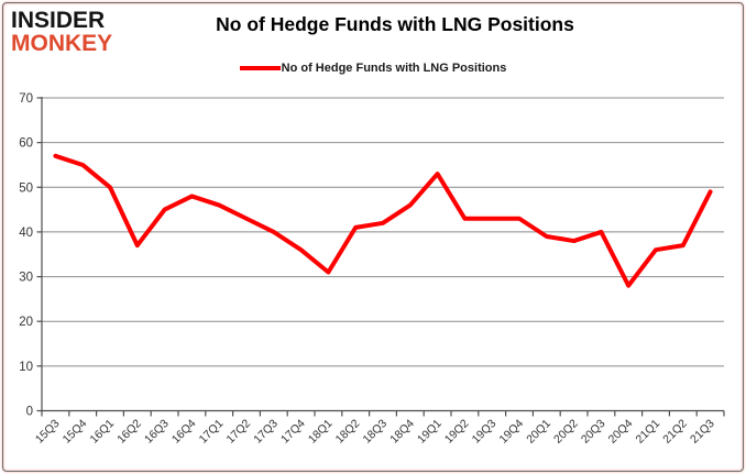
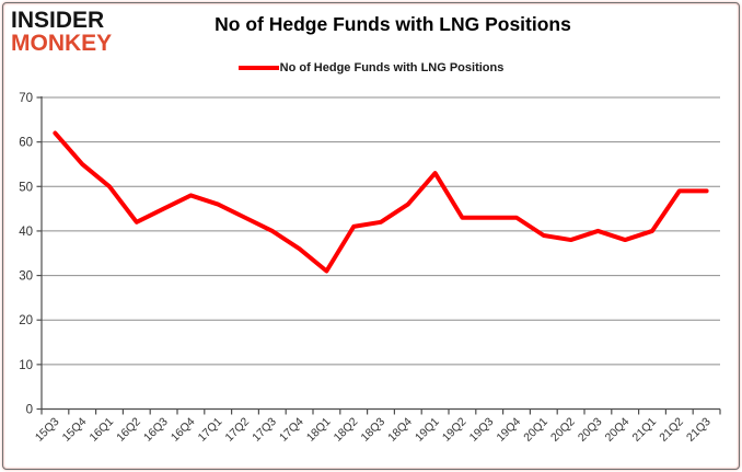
15Q3: 57 -> 62
16Q2: 37 -> 42
20Q4: 28 -> 38
21Q1: 36 -> 40
21Q2: 37 -> 49
